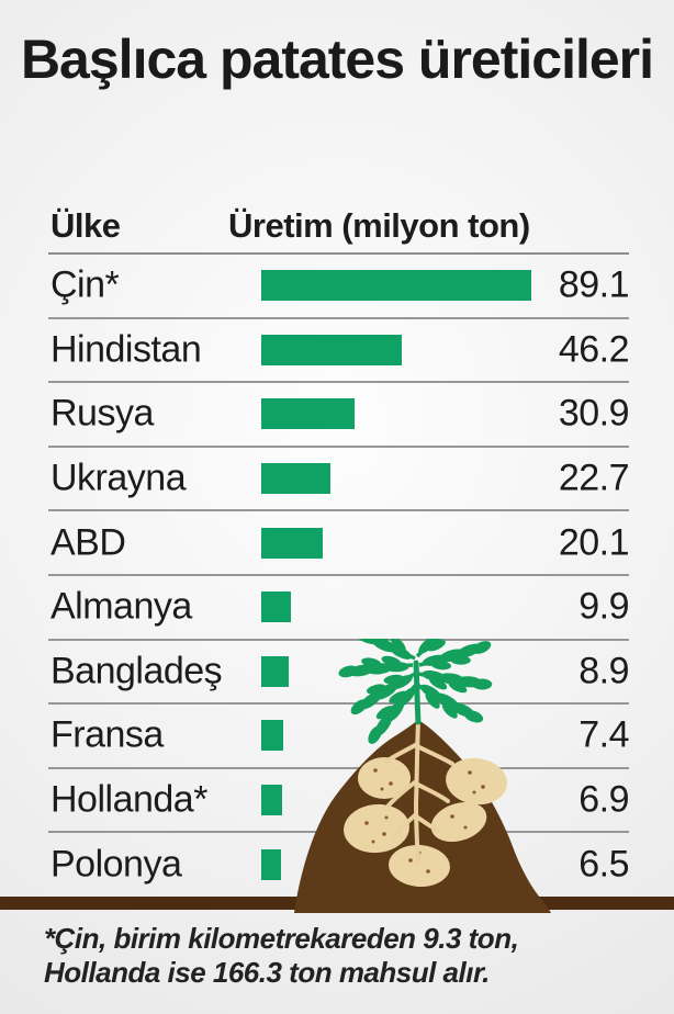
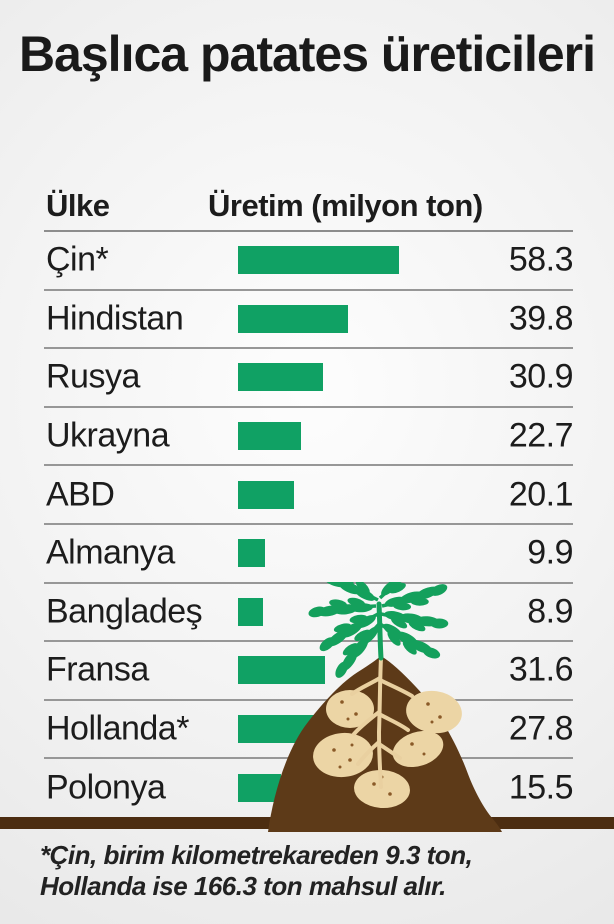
Çin*: 89.1 -> 58.3
Hindistan: 46.2 -> 39.8
Fransa: 7.4 -> 31.6
Hollanda*: 6.9 -> 27.8
Polonya: 6.5 -> 15.5
